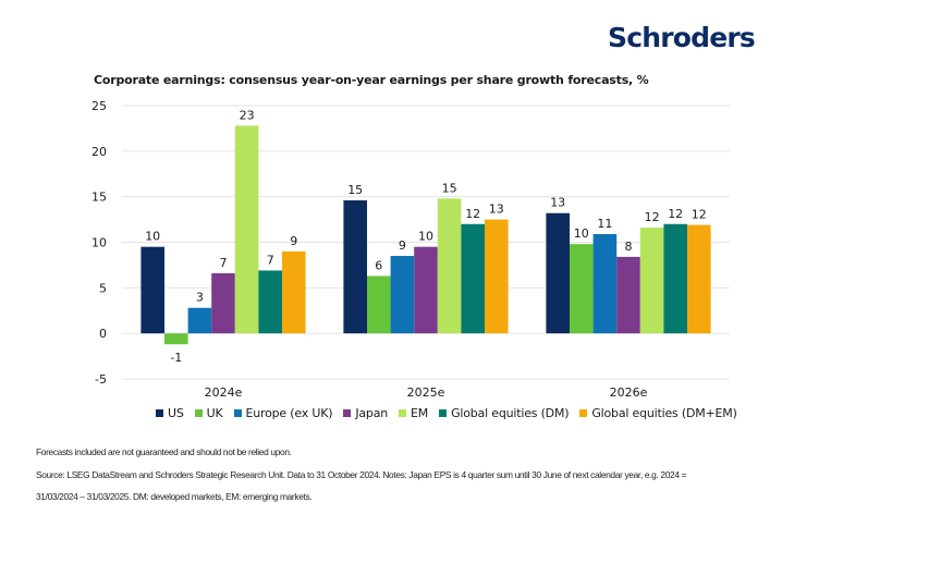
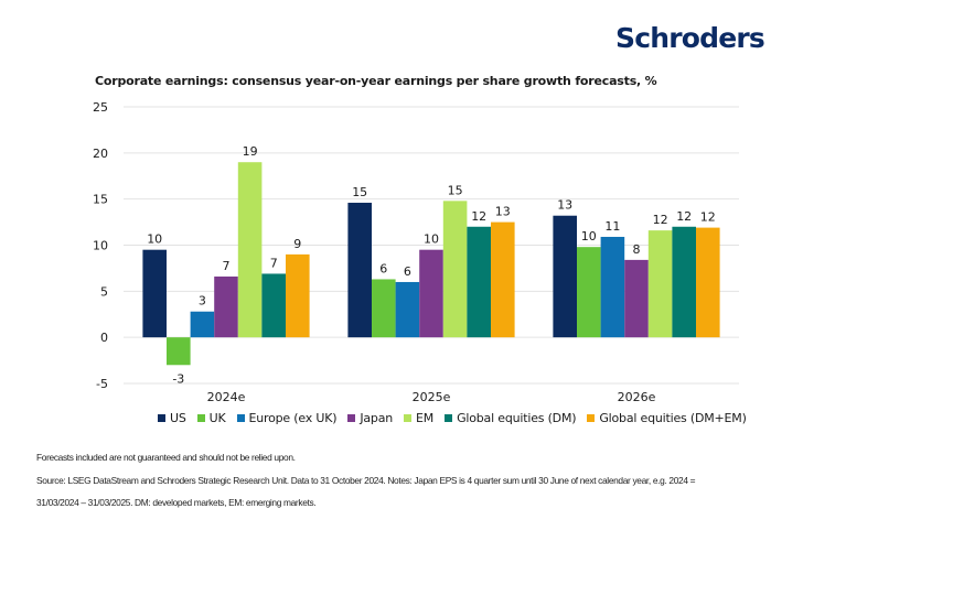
UK/2024e: -1 -> -3
EM/2024e: 23 -> 19
Europe (ex UK)/2025e: 9 -> 6
